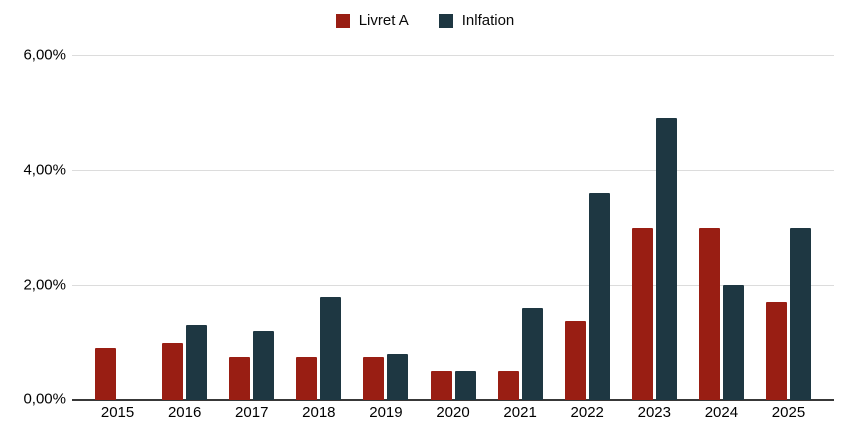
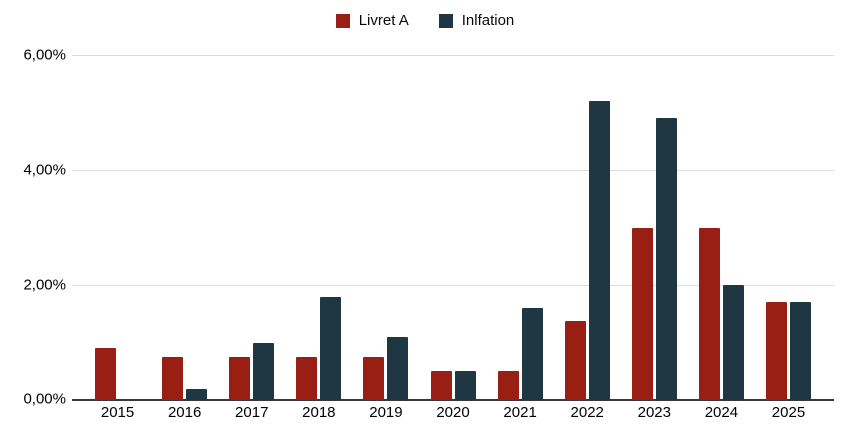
Livret A/2016: 1,0% -> 0,8%
Inlfation/2016: 1,3% -> 0,2%
Inlfation/2017: 1,2% -> 1,0%
Inlfation/2019: 0,8% -> 1,1%
Inlfation/2022: 3,6% -> 5,2%
Inlfation/2025: 3,0% -> 1,7%
